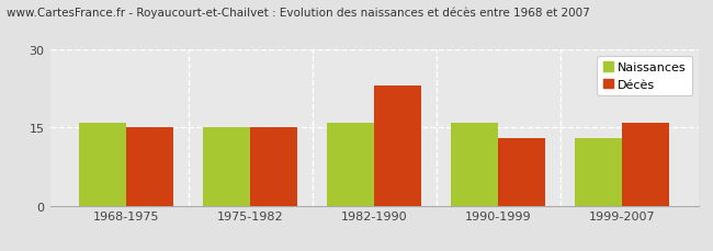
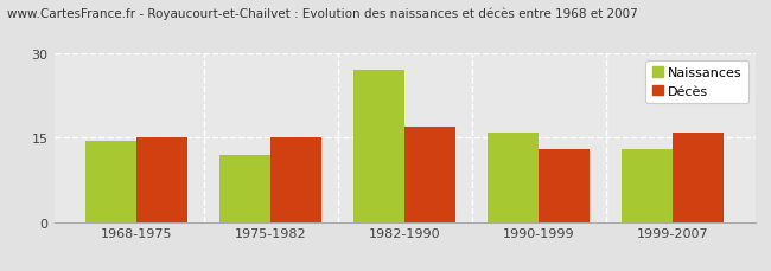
Naissances/1968-1975: 16.0 -> 14.5
Naissances/1975-1982: 15.0 -> 12.0
Naissances/1982-1990: 16.0 -> 27.0
Décès/1982-1990: 23 -> 17
